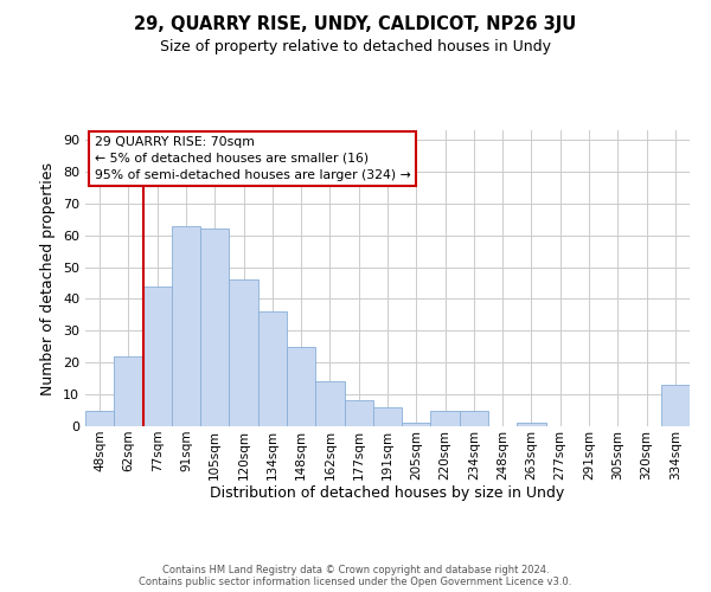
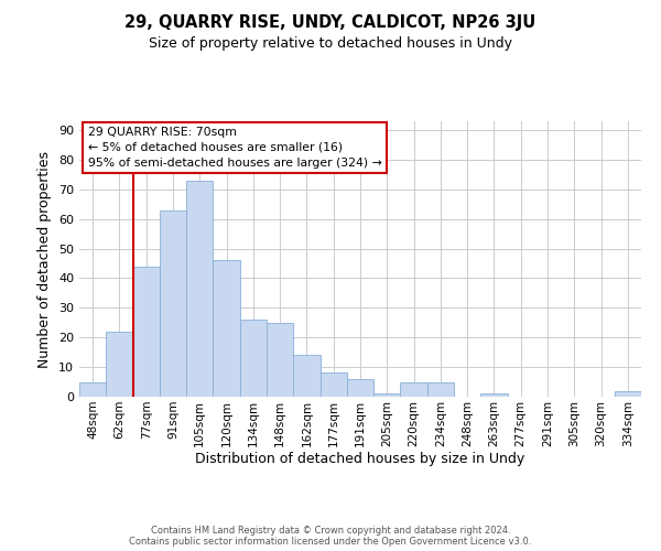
105sqm: 62 -> 73
134sqm: 36 -> 26
334sqm: 13 -> 2
